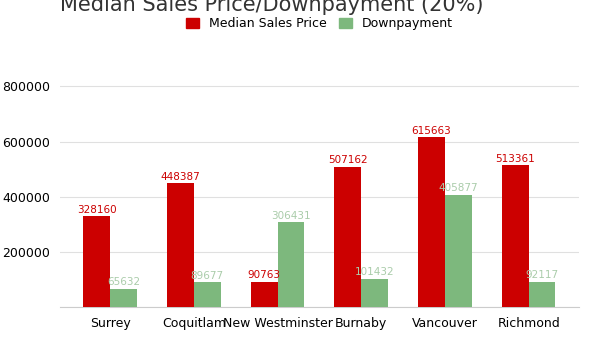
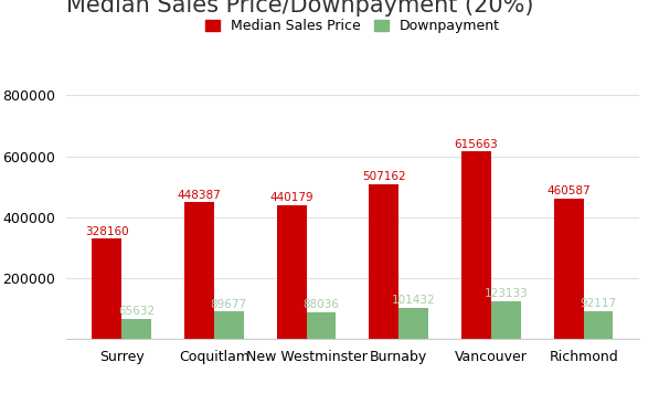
Median Sales Price/New Westminster: 90763 -> 440179
Downpayment/New Westminster: 306431 -> 88036
Downpayment/Vancouver: 405877 -> 123133
Median Sales Price/Richmond: 513361 -> 460587
